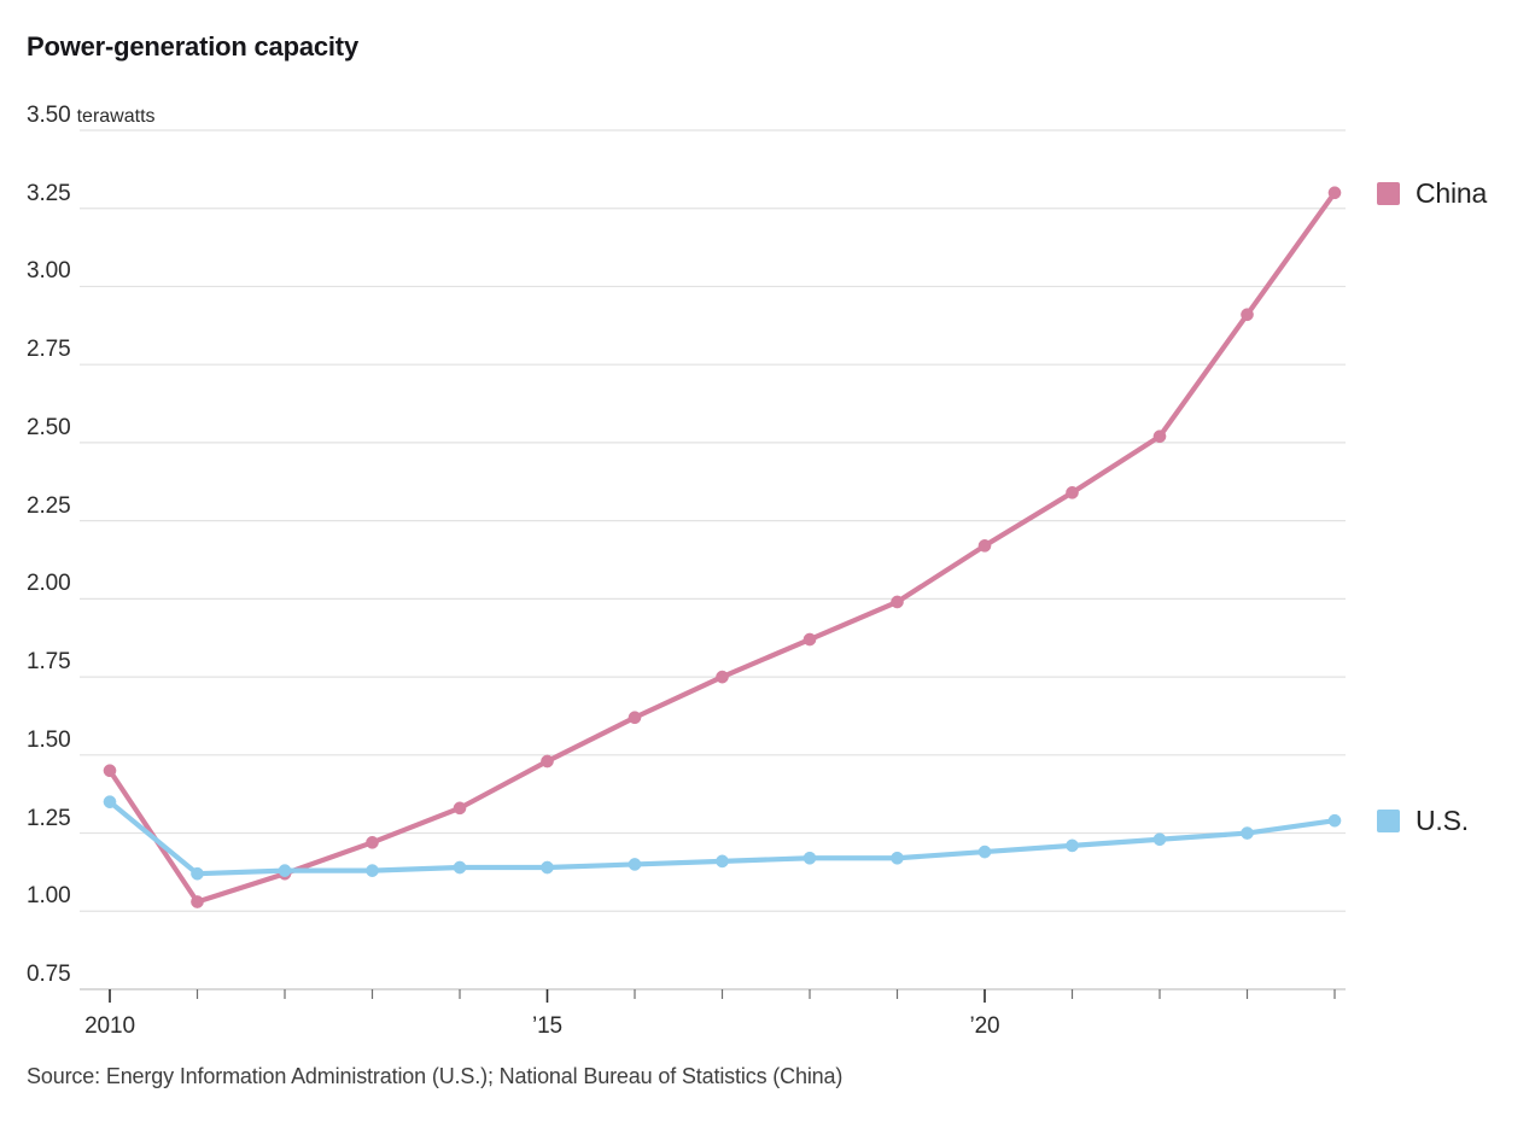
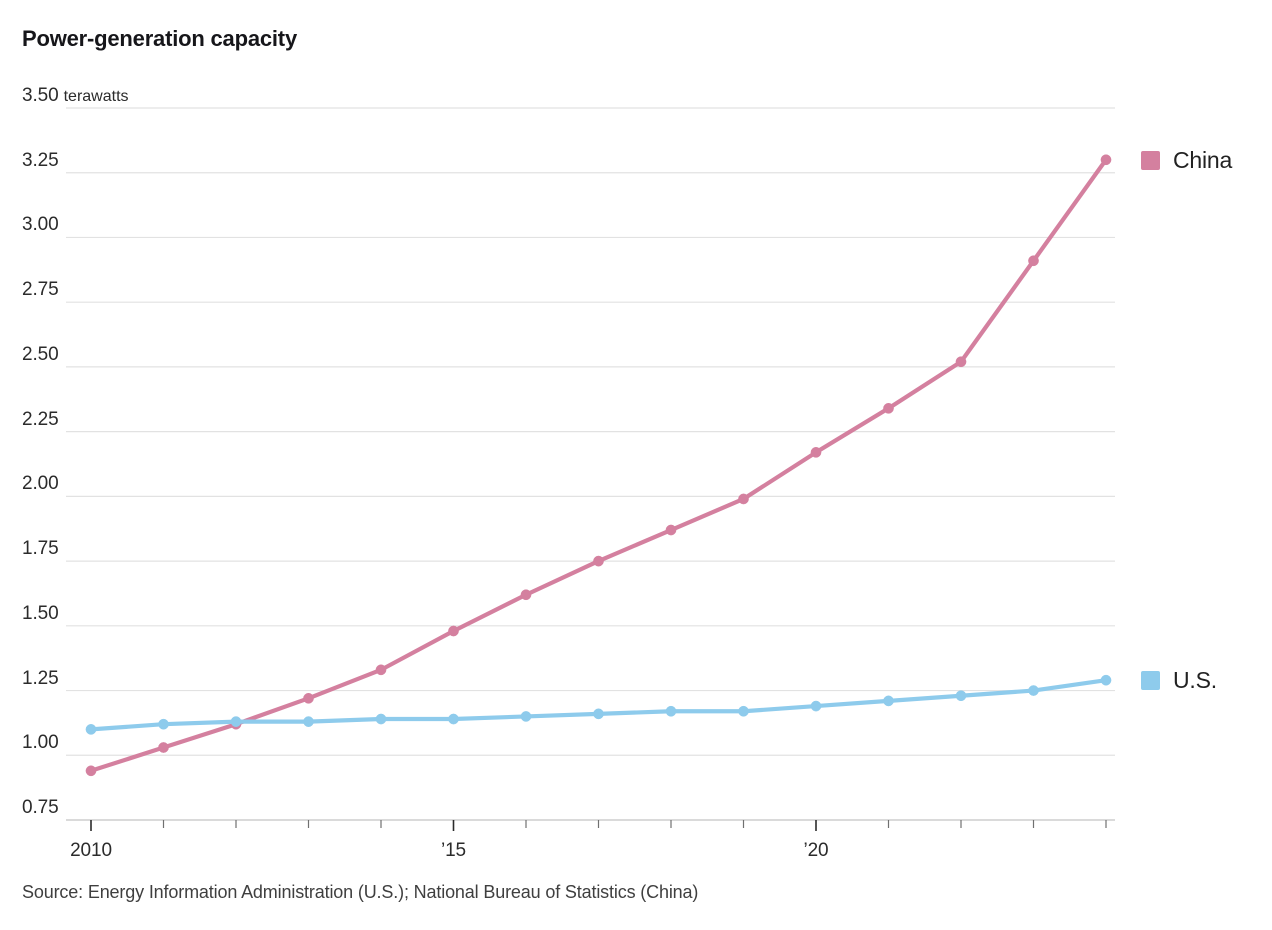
China/2010: 1.45 -> 0.94
U.S./2010: 1.35 -> 1.10
